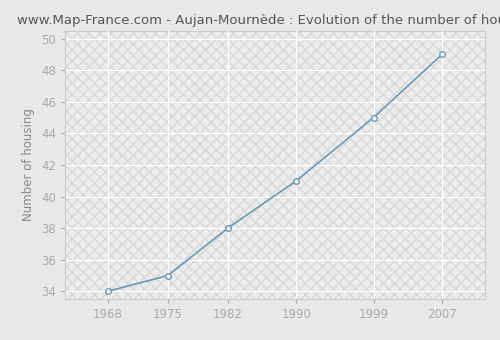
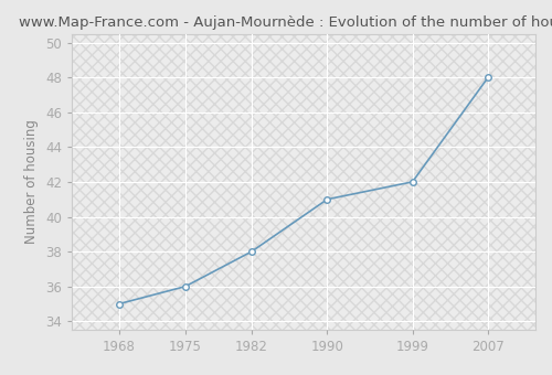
1968: 34 -> 35
1975: 35 -> 36
1999: 45 -> 42
2007: 49 -> 48
